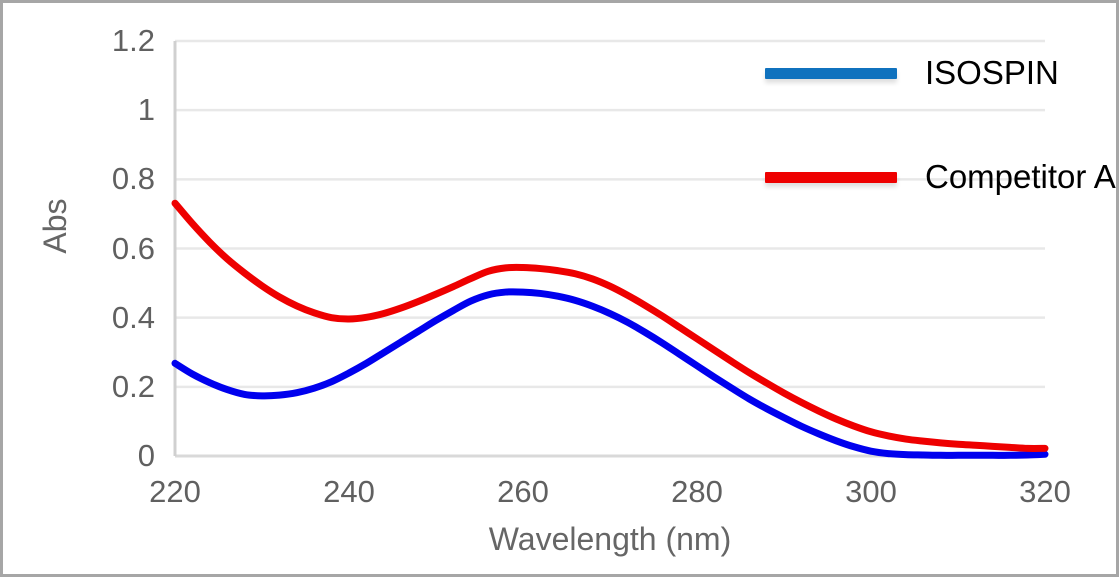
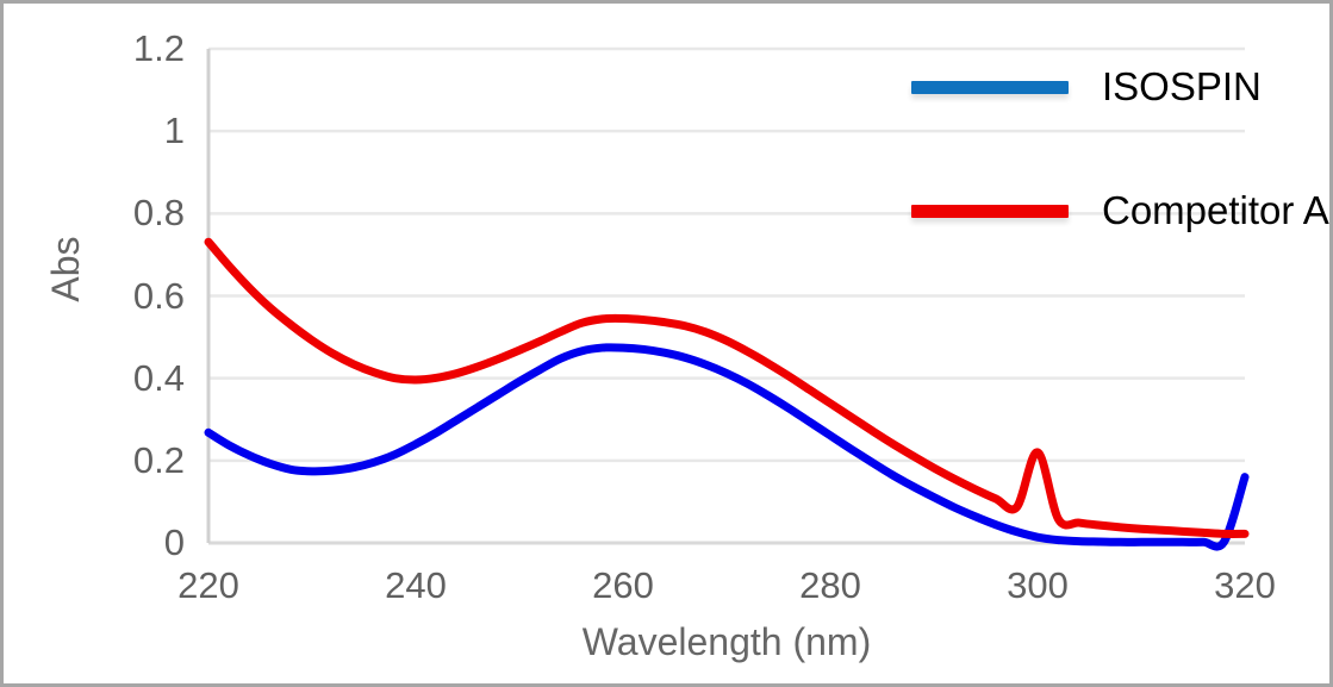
Competitor A/300: 0.07 -> 0.22
ISOSPIN/320: 0.01 -> 0.16
